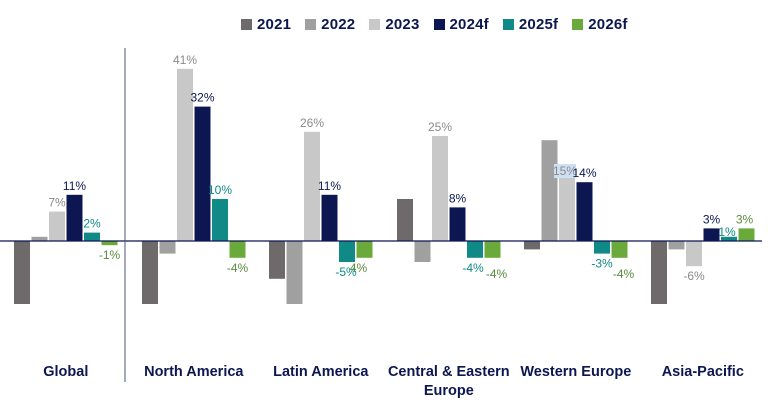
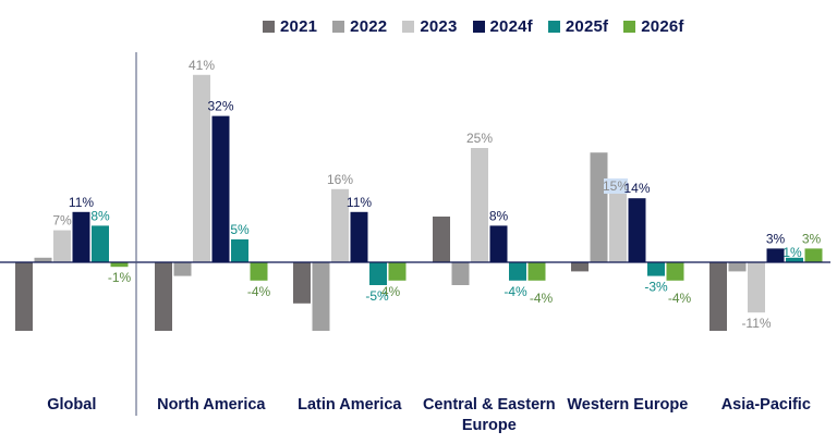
2025f/Global: 2% -> 8%
2025f/North America: 10% -> 5%
2023/Latin America: 26% -> 16%
2023/Asia-Pacific: -6% -> -11%
